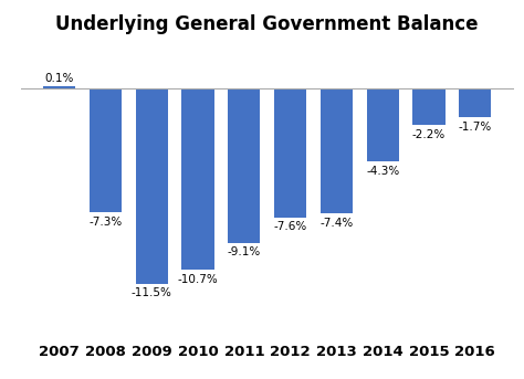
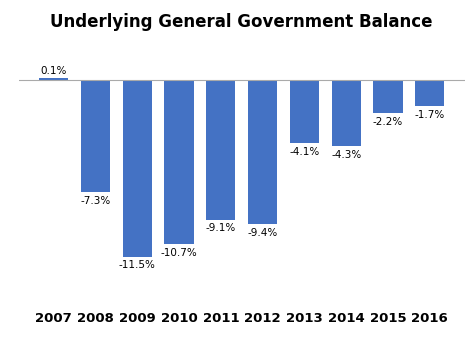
2012: -7.6% -> -9.4%
2013: -7.4% -> -4.1%
